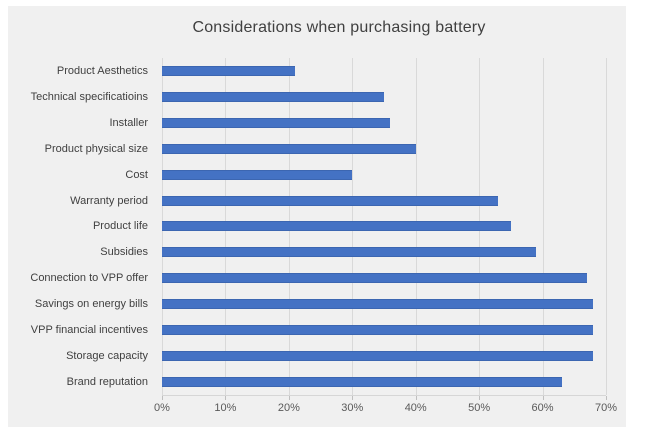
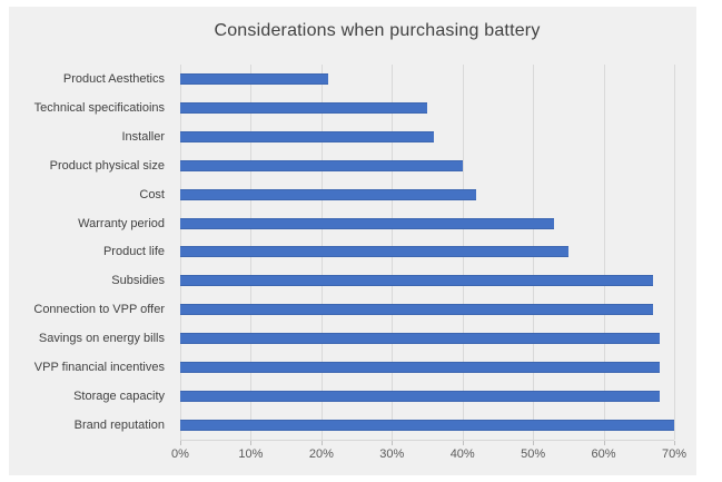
Cost: 30% -> 42%
Subsidies: 59% -> 67%
Brand reputation: 63% -> 70%
